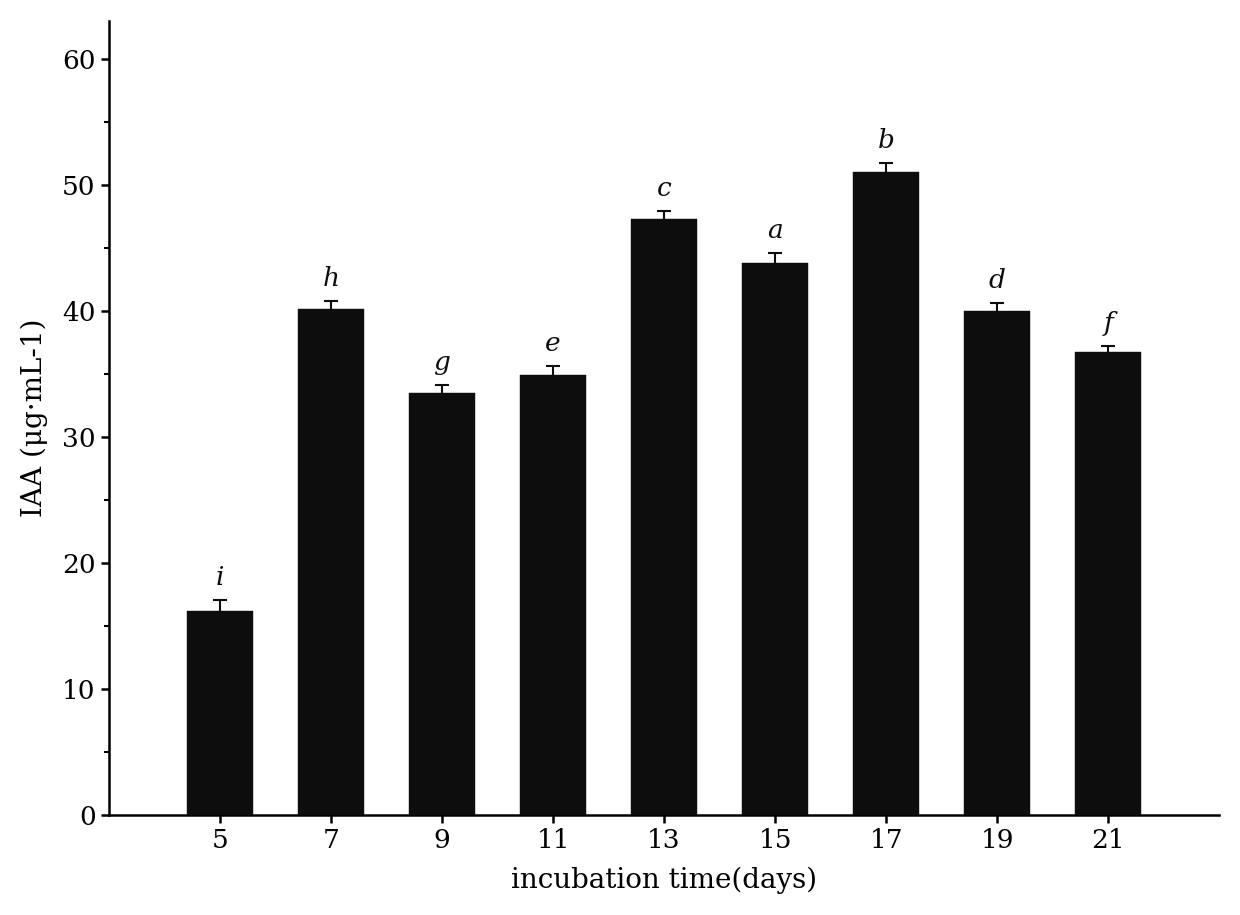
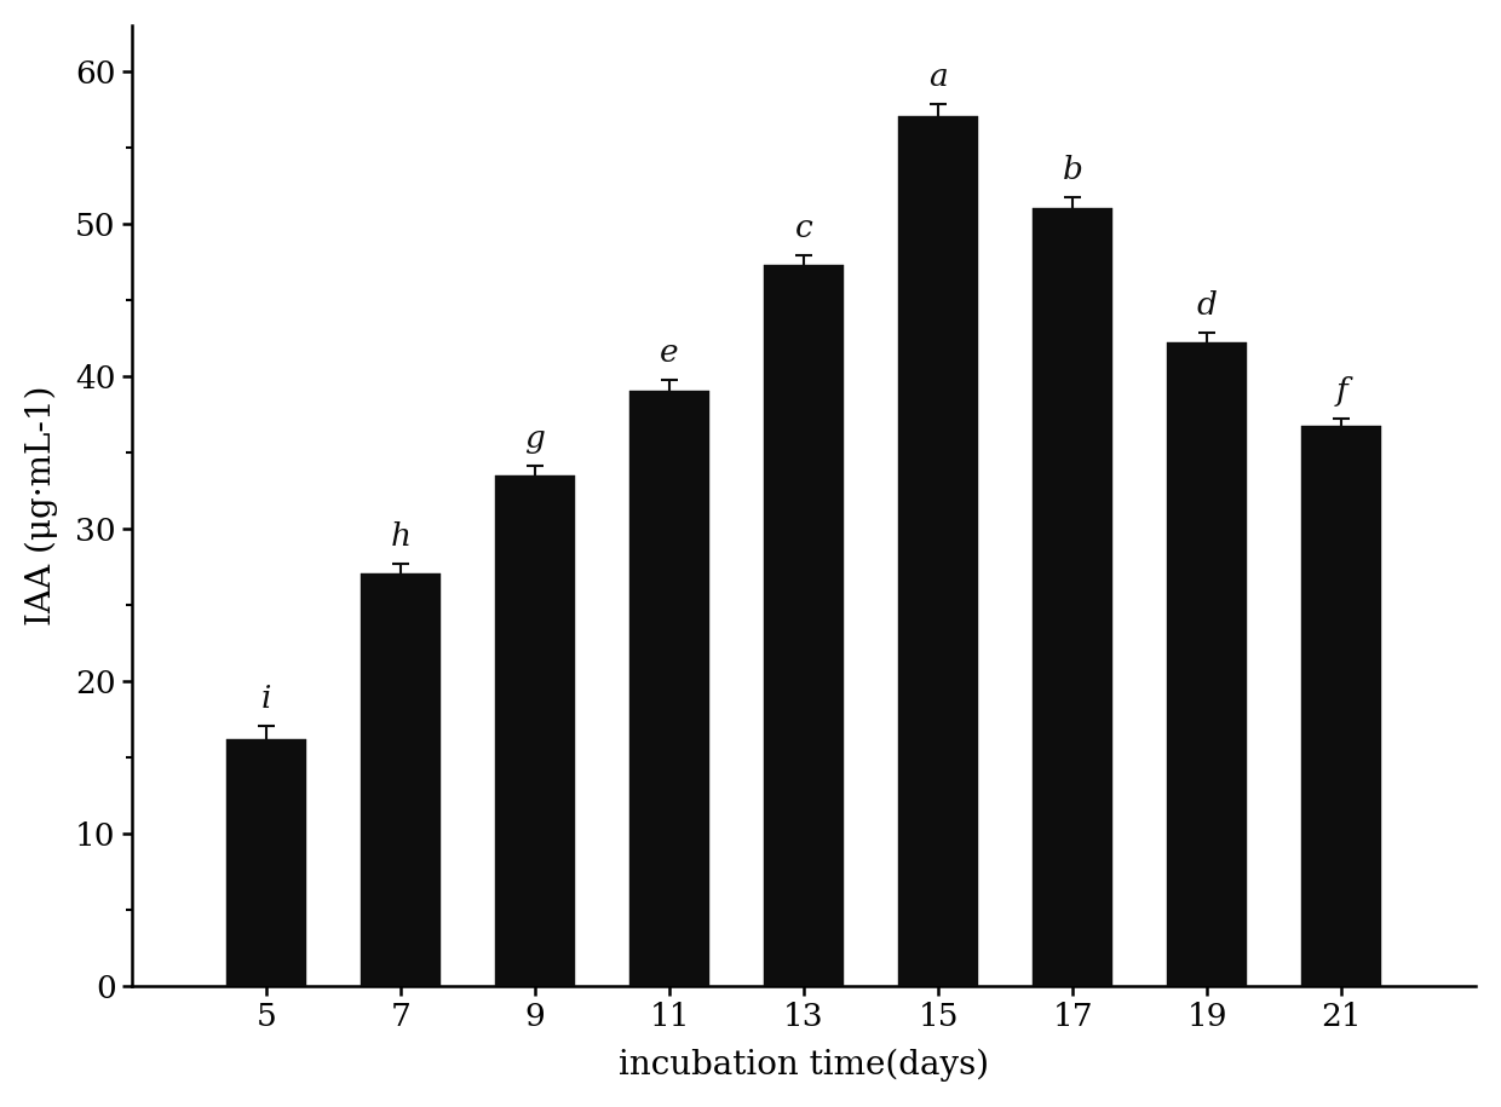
7: 40.1 -> 27.0
11: 34.9 -> 39.0
15: 43.8 -> 57.0
19: 40.0 -> 42.2
